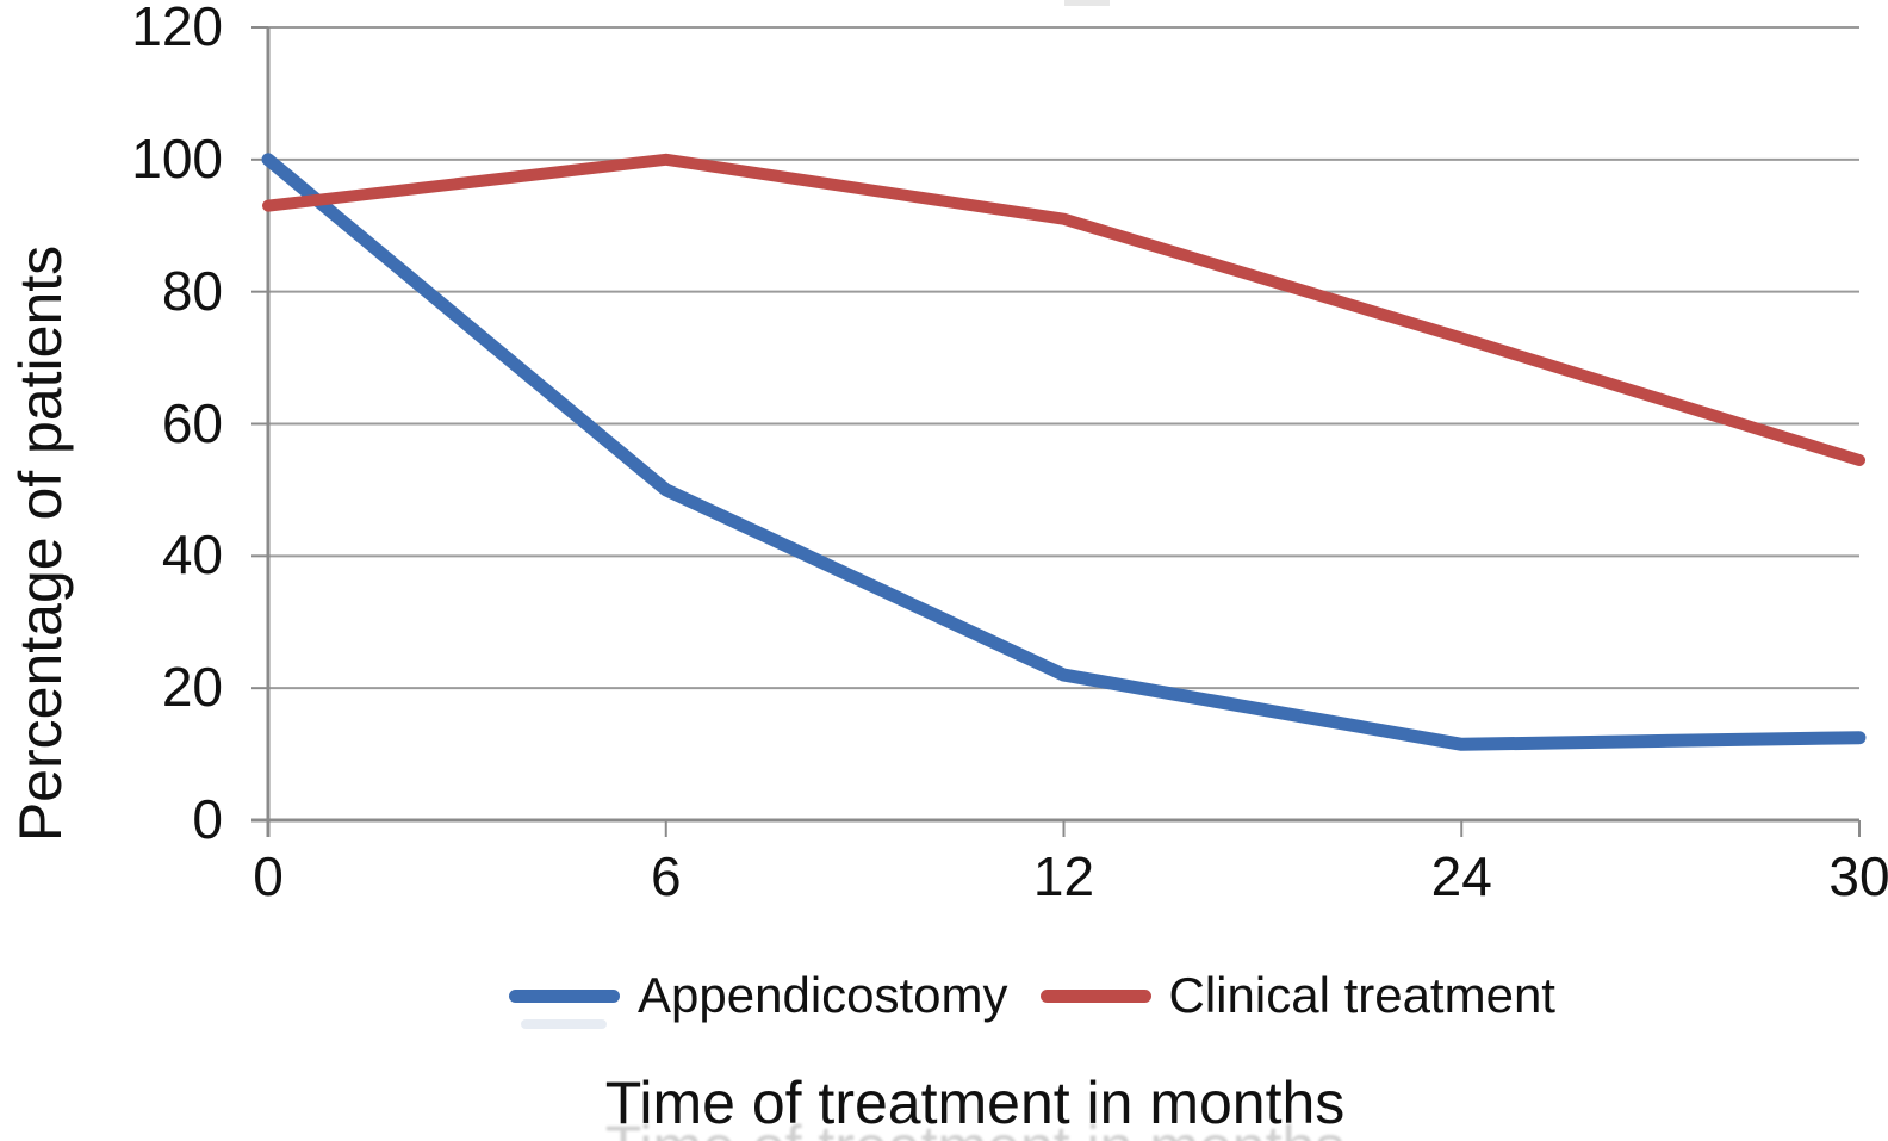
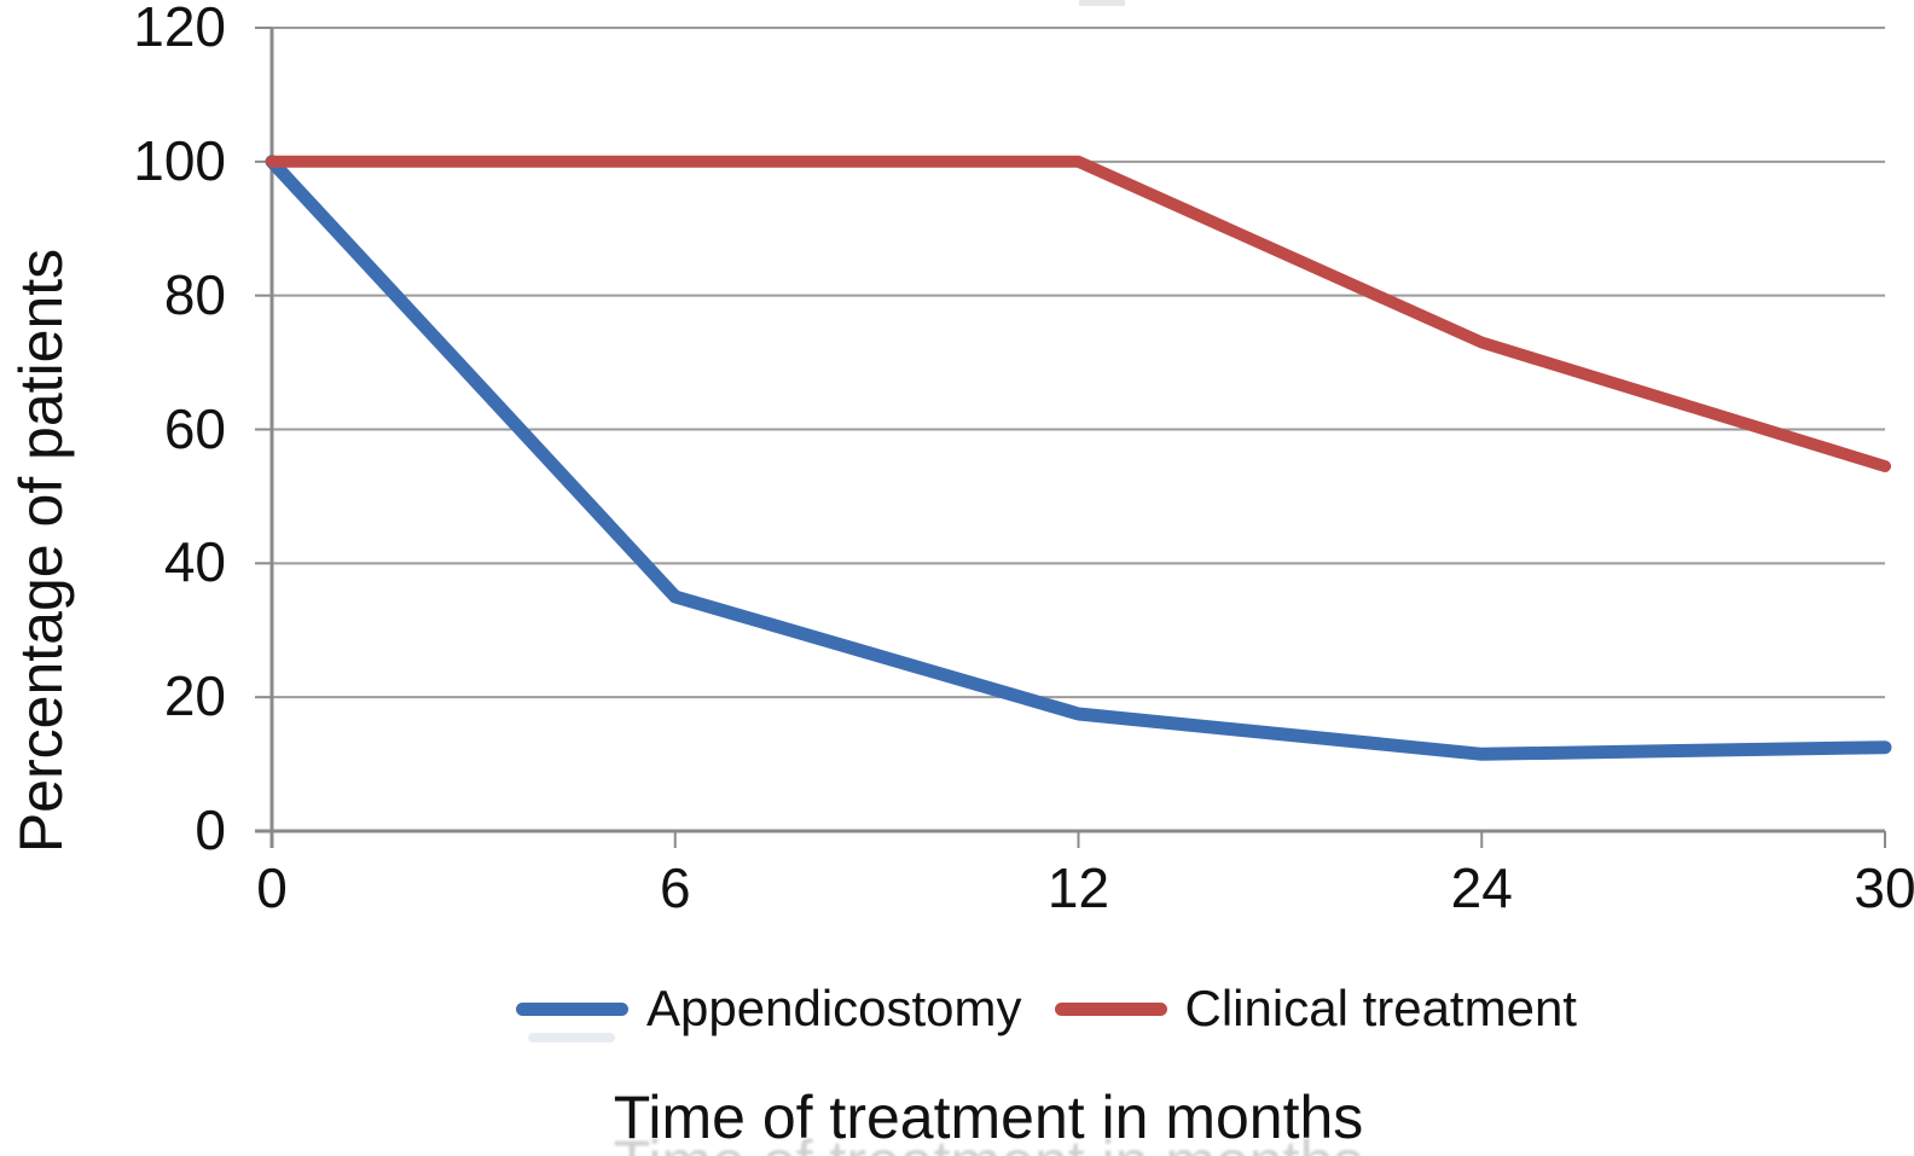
Clinical treatment/0: 93 -> 100
Appendicostomy/6: 50 -> 35
Appendicostomy/12: 22 -> 18
Clinical treatment/12: 91 -> 100
